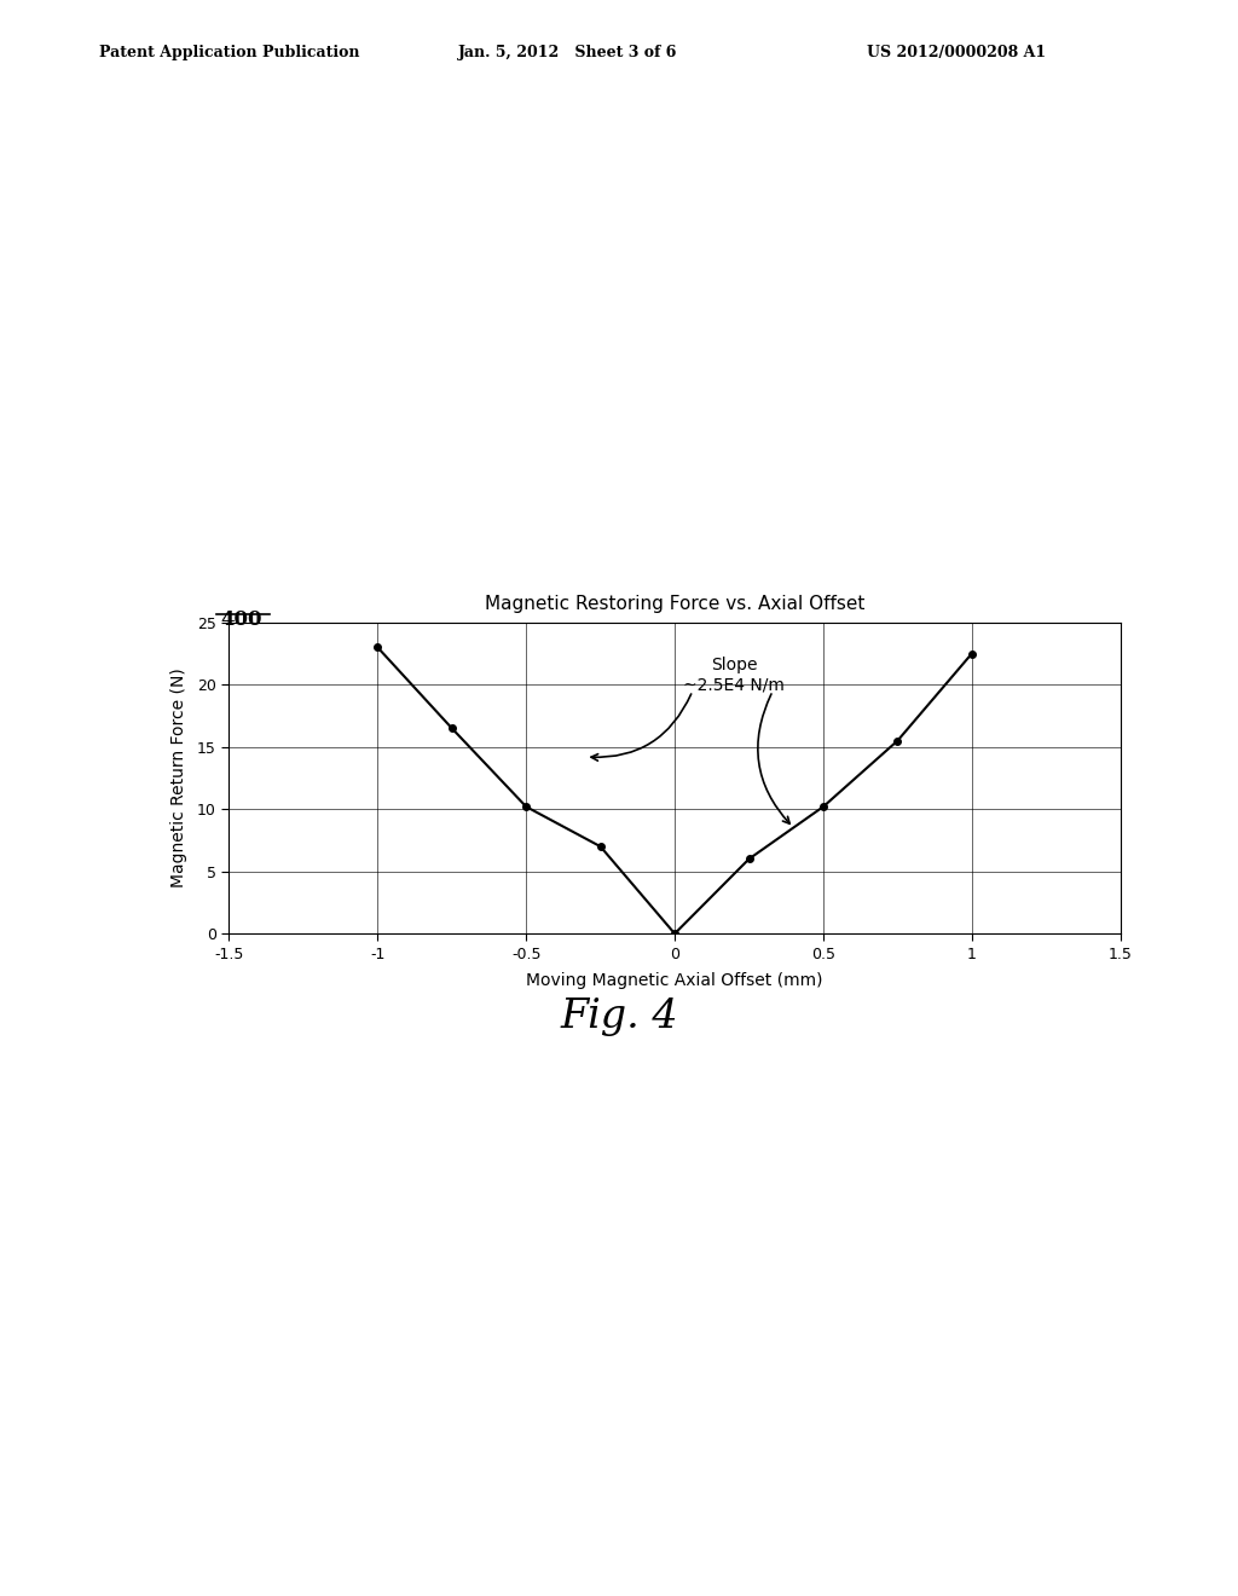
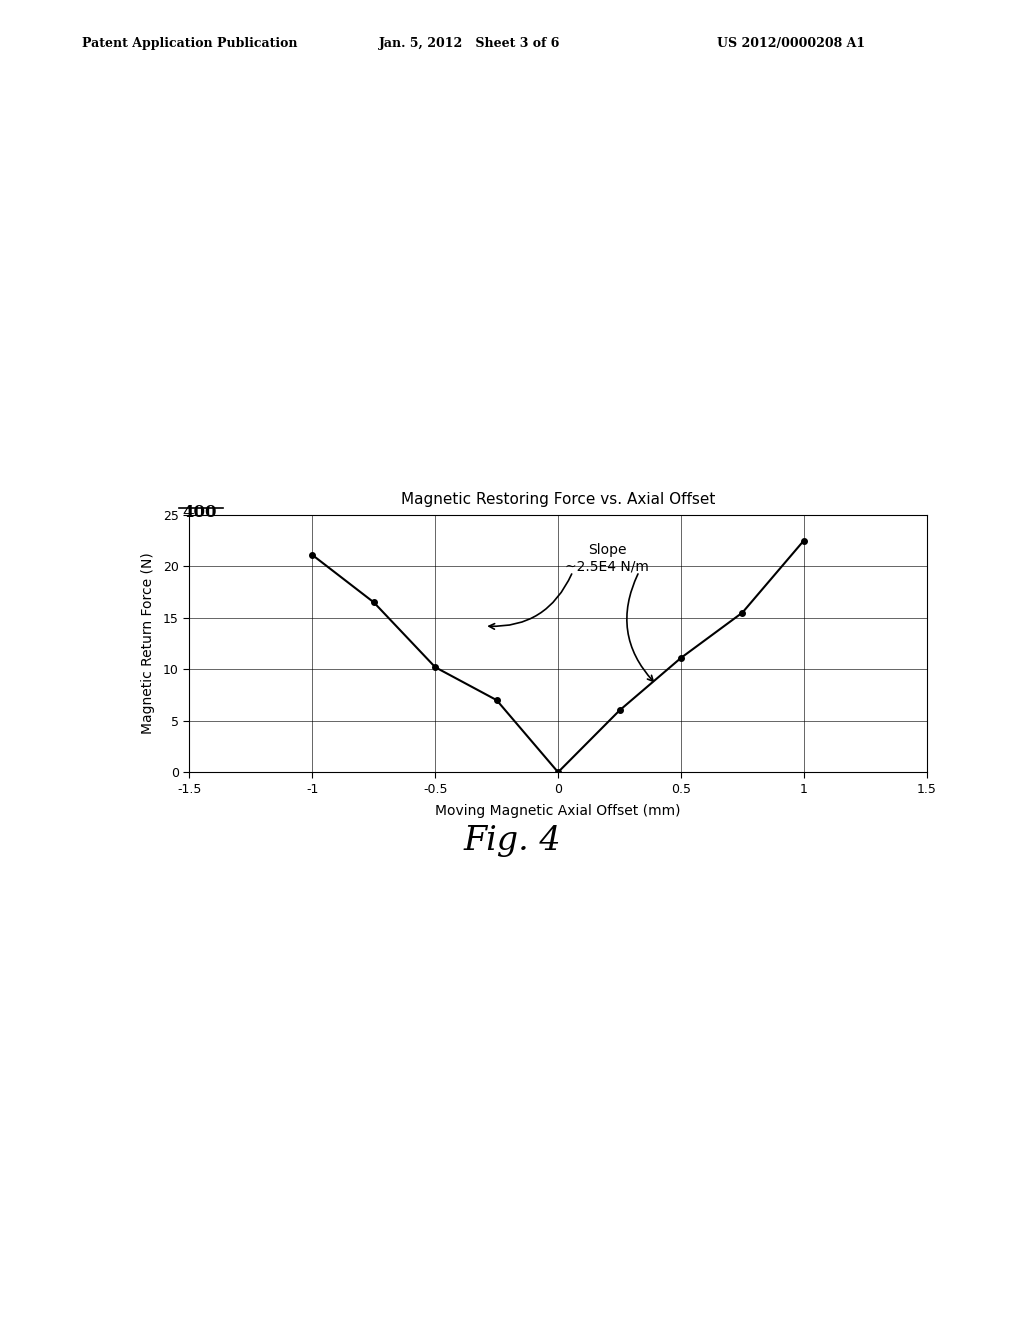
-1: 23.0 -> 21.1
0.5: 10.2 -> 11.1
